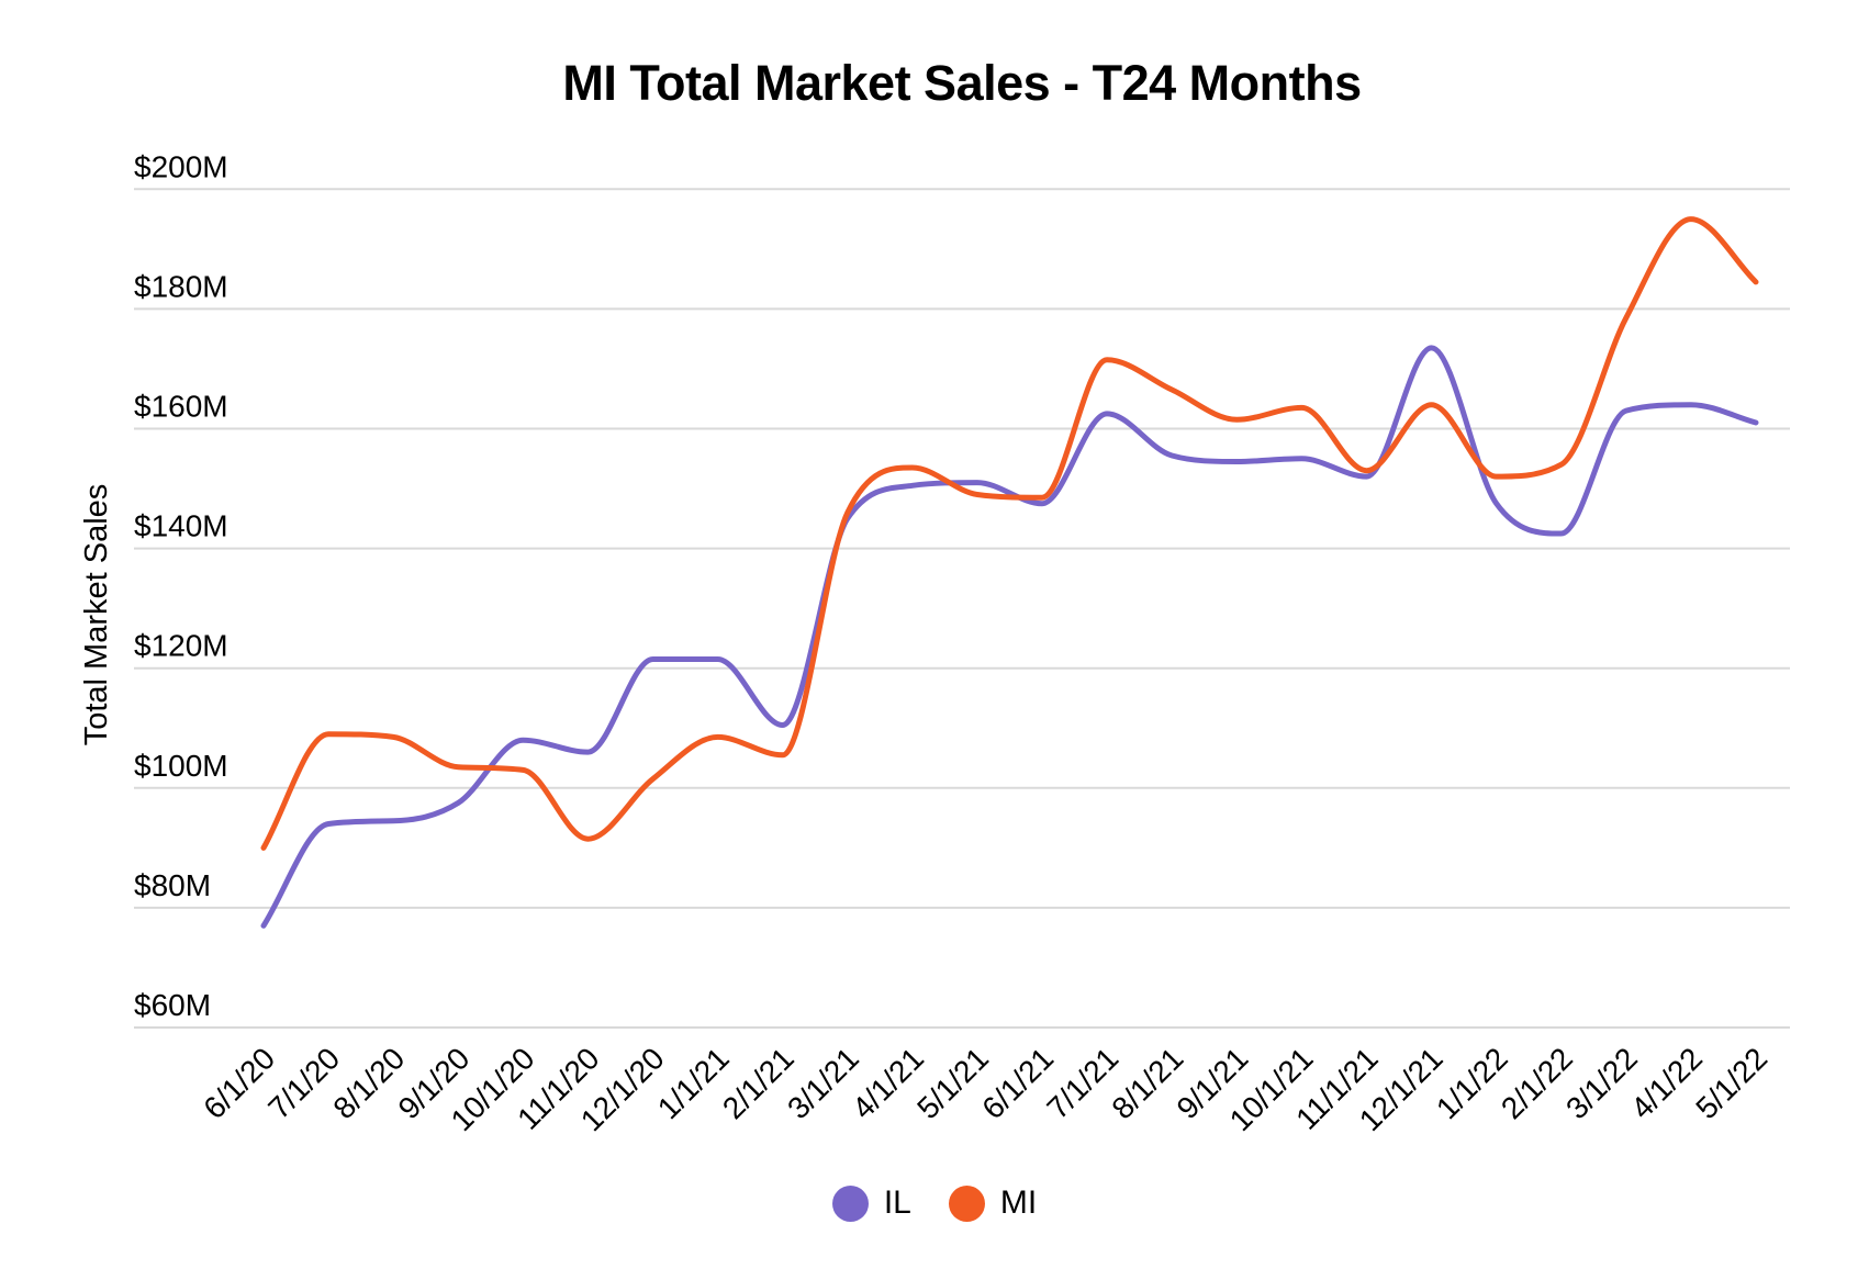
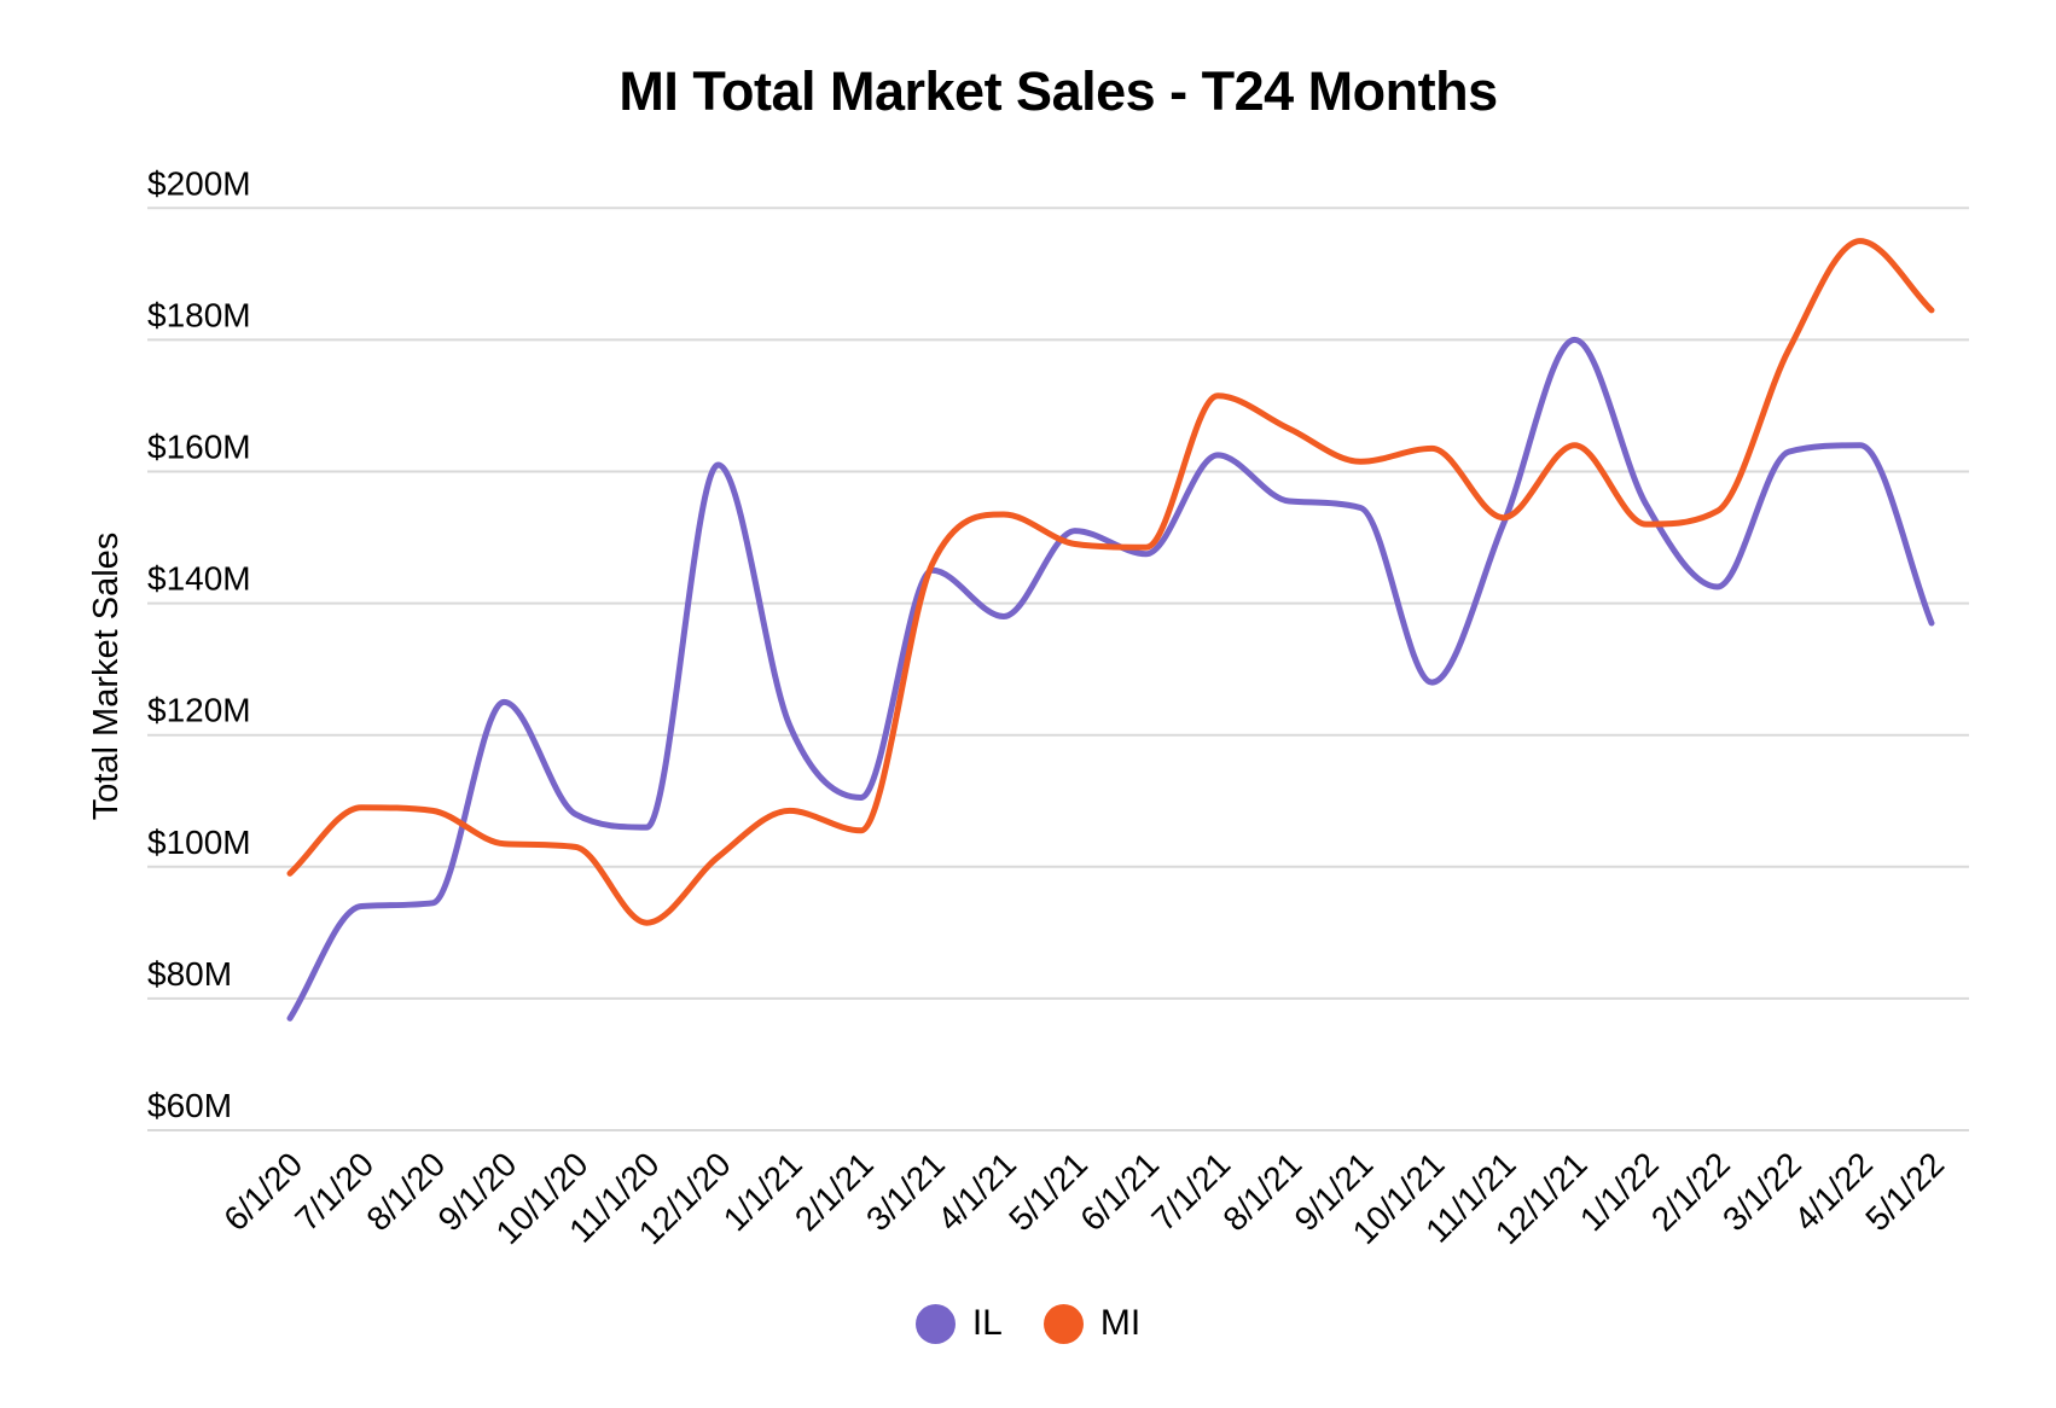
MI/6/1/20: $90M -> $99M
IL/9/1/20: $98M -> $125M
IL/12/1/20: $122M -> $161M
IL/4/1/21: $150M -> $138M
IL/10/1/21: $155M -> $128M
IL/12/1/21: $174M -> $180M
IL/1/1/22: $148M -> $155M
IL/5/1/22: $161M -> $137M
